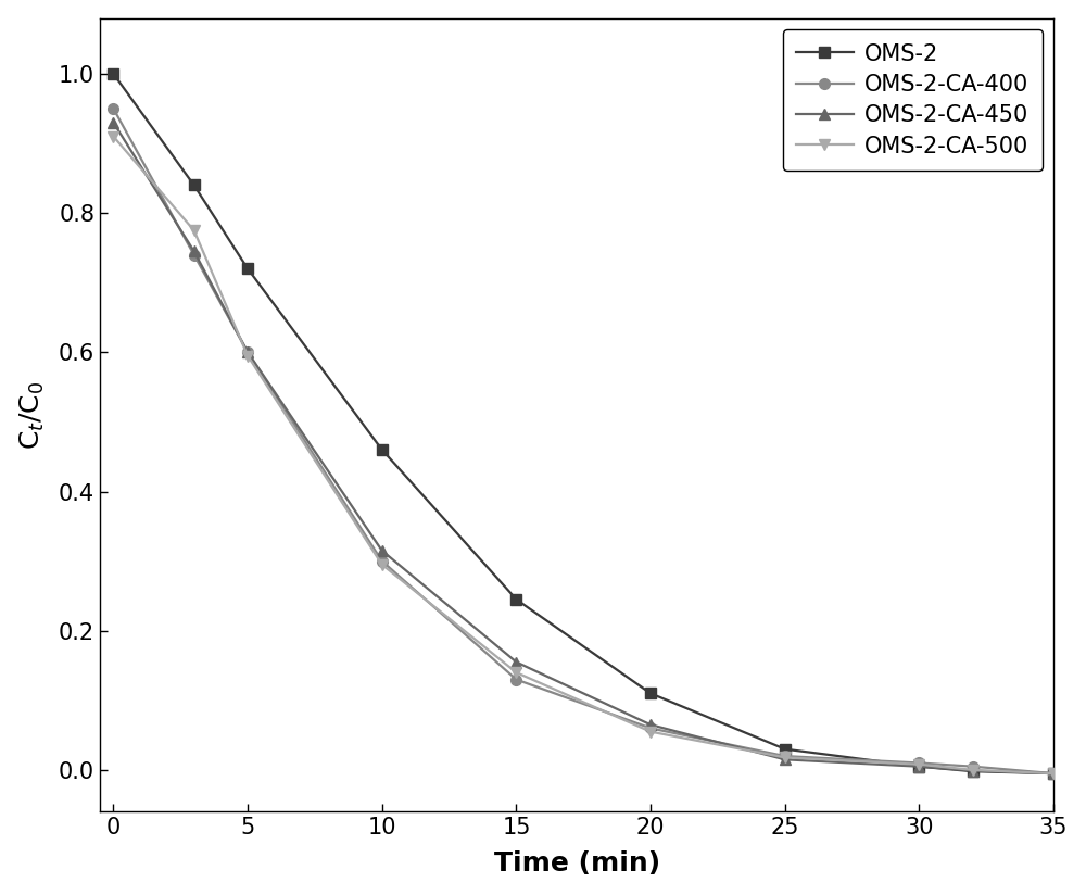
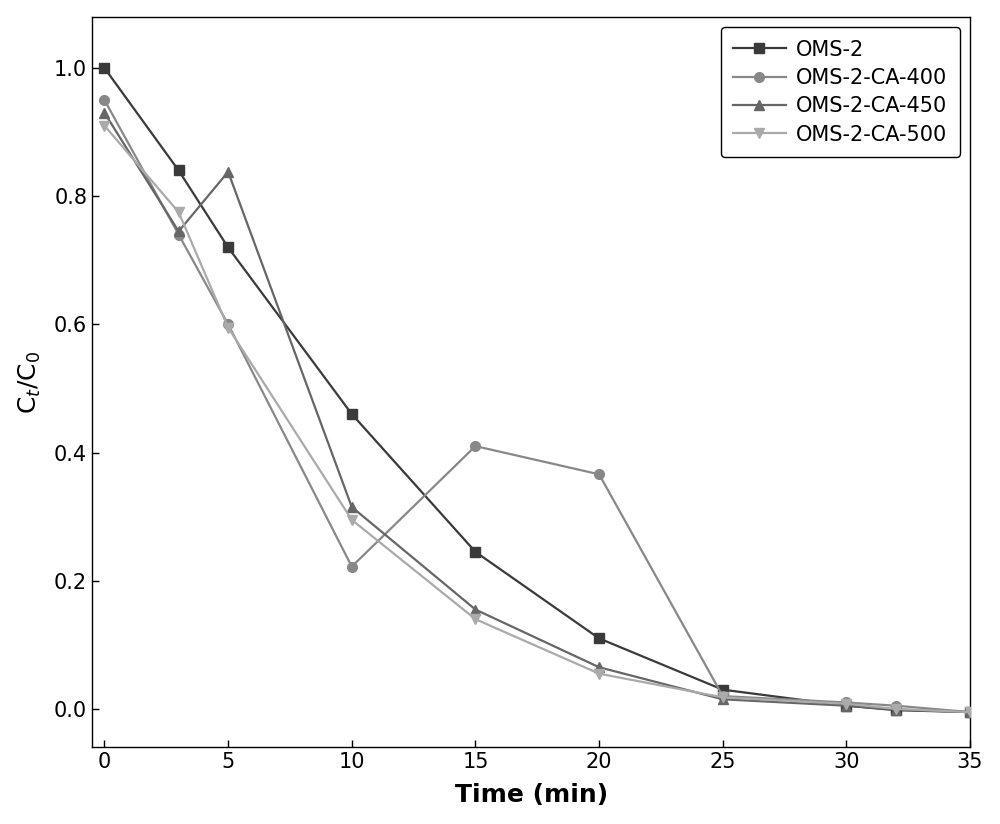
OMS-2-CA-450/5: 0.600 -> 0.838
OMS-2-CA-400/10: 0.300 -> 0.222
OMS-2-CA-400/15: 0.130 -> 0.410
OMS-2-CA-400/20: 0.060 -> 0.366
